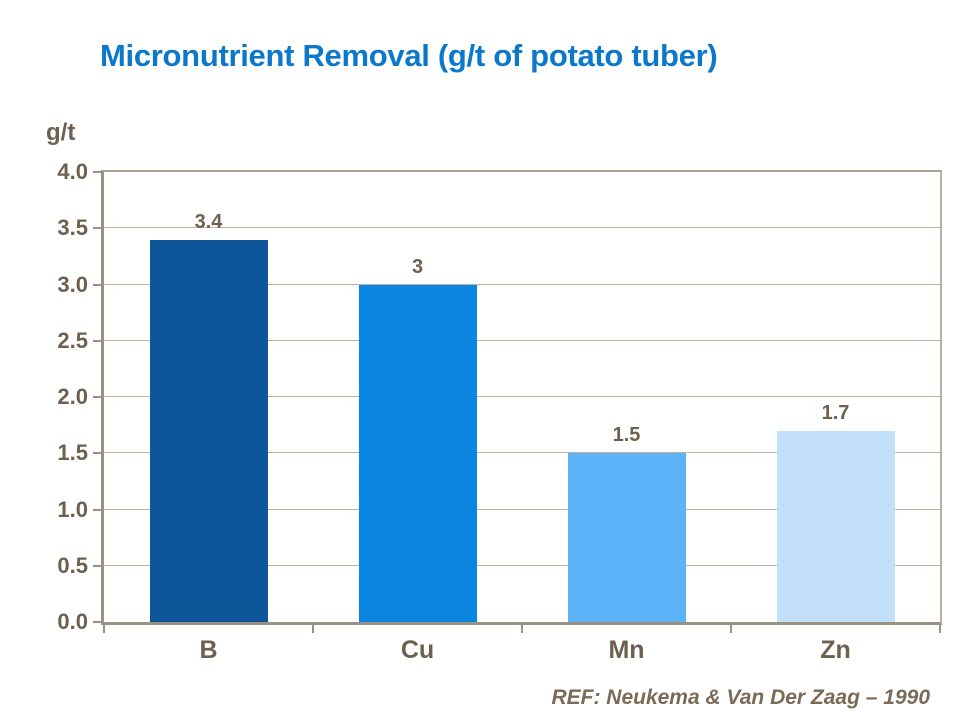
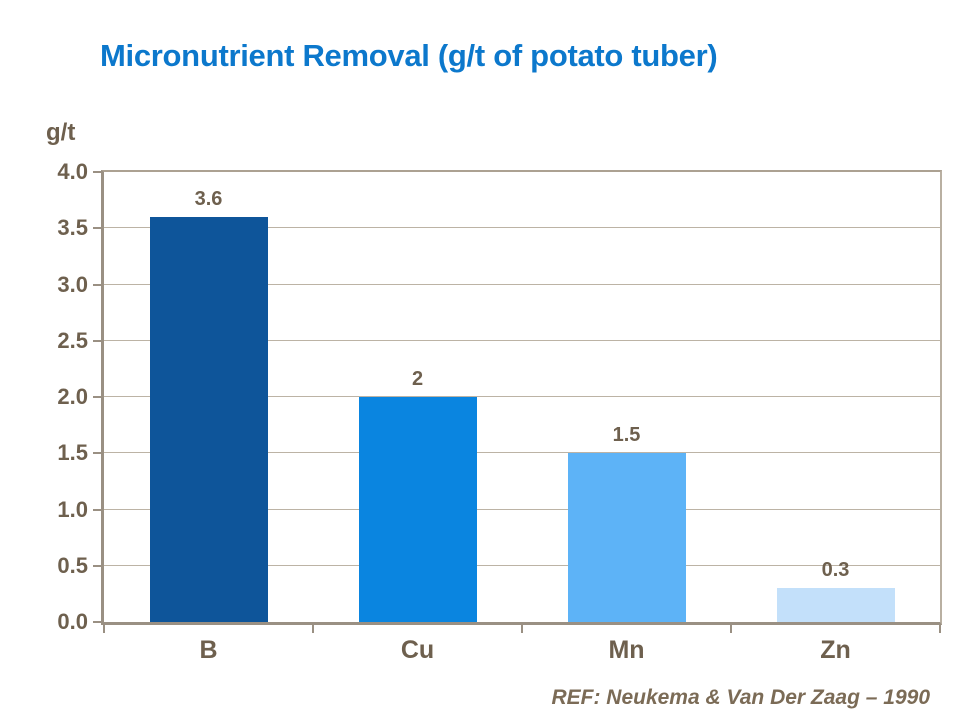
B: 3.4 -> 3.6
Cu: 3 -> 2
Zn: 1.7 -> 0.3
